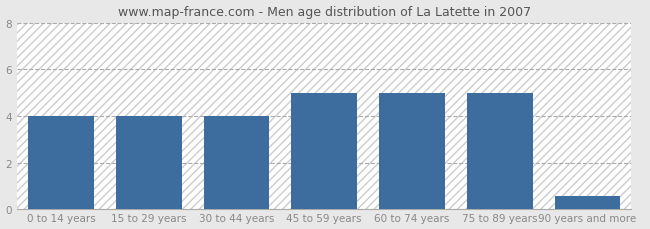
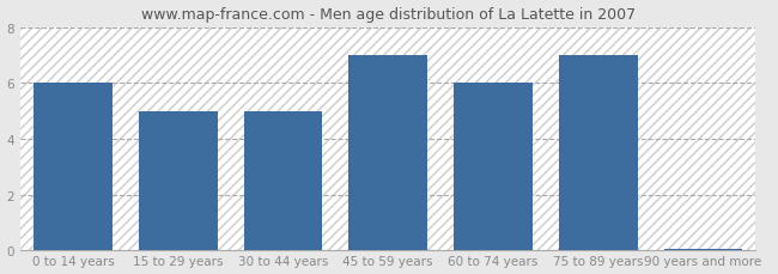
0 to 14 years: 4.00 -> 6.00
15 to 29 years: 4.00 -> 5.00
30 to 44 years: 4.00 -> 5.00
45 to 59 years: 5.00 -> 7.00
60 to 74 years: 5.00 -> 6.00
75 to 89 years: 5.00 -> 7.00
90 years and more: 0.55 -> 0.07
